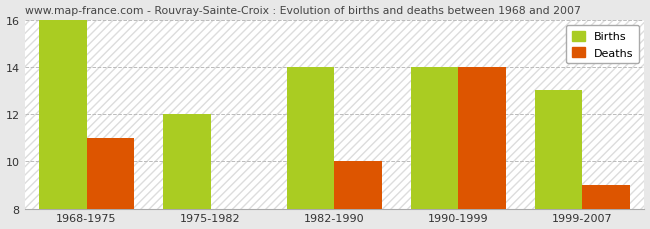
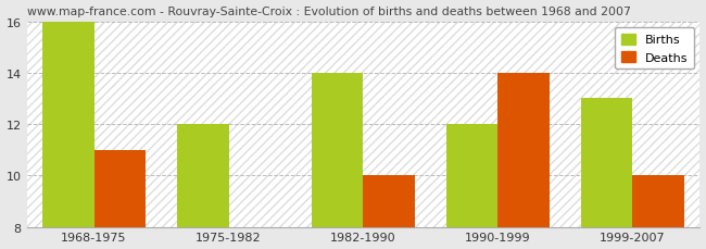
Births/1990-1999: 14 -> 12
Deaths/1999-2007: 9 -> 10
